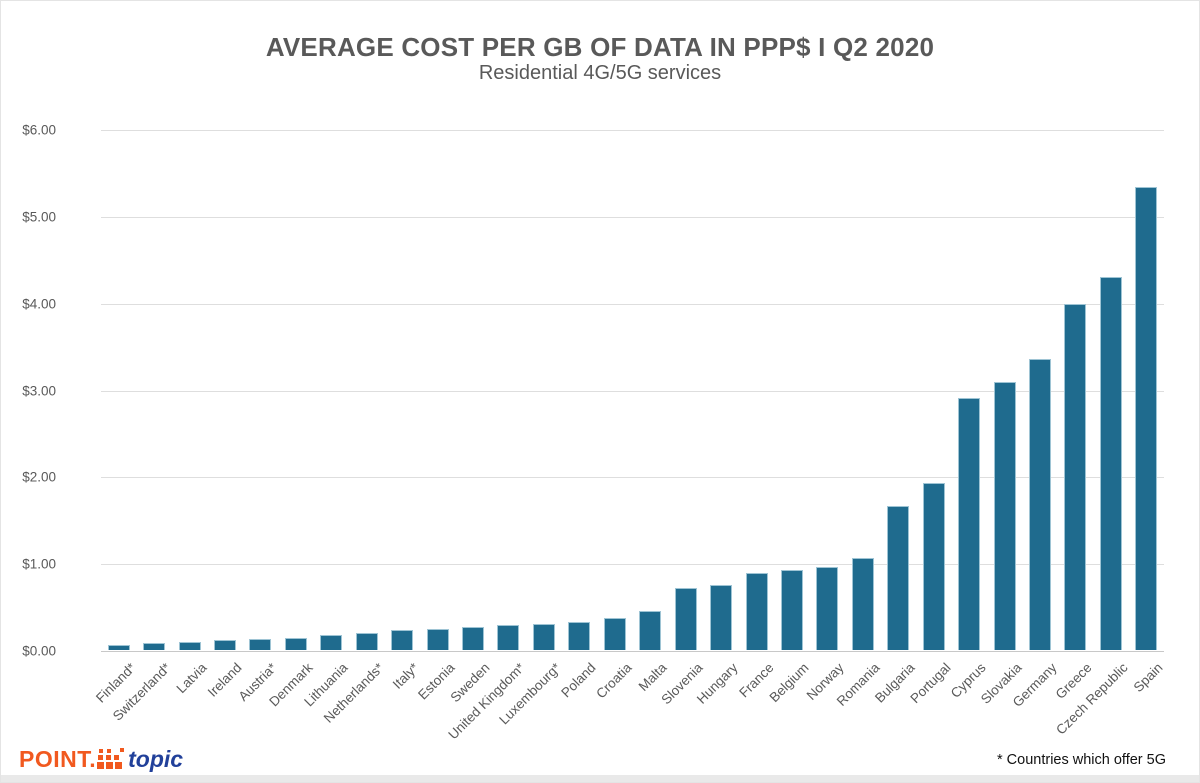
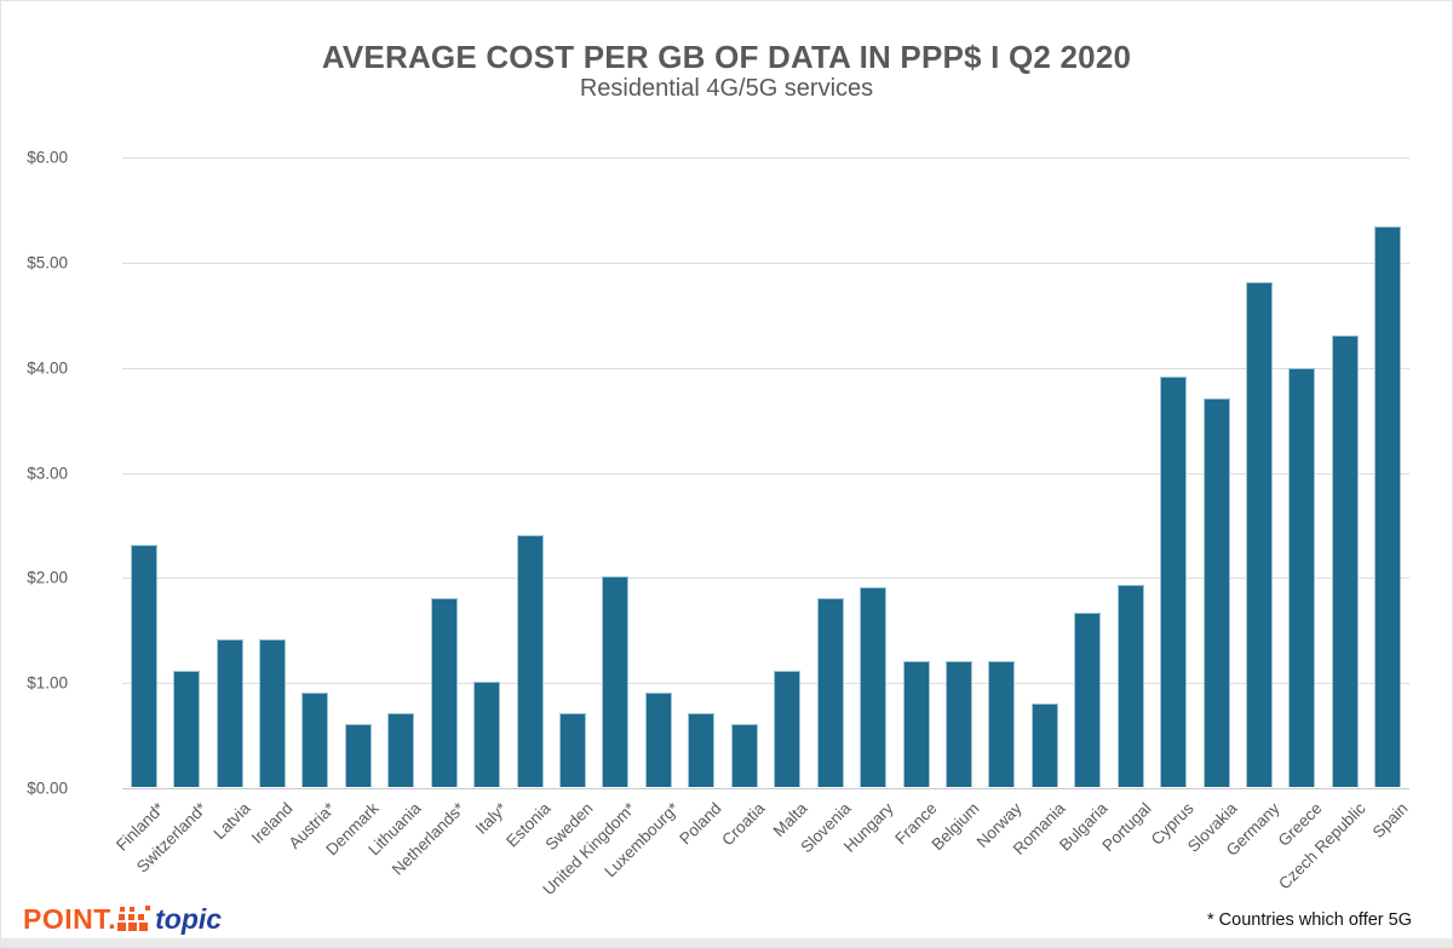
Finland*: $0.1 -> $2.3
Switzerland*: $0.1 -> $1.1
Latvia: $0.1 -> $1.4
Ireland: $0.1 -> $1.4
Austria*: $0.1 -> $0.9
Denmark: $0.1 -> $0.6
Lithuania: $0.2 -> $0.7
Netherlands*: $0.2 -> $1.8
Italy*: $0.2 -> $1.0
Estonia: $0.2 -> $2.4
Sweden: $0.3 -> $0.7
United Kingdom*: $0.3 -> $2.0
Luxembourg*: $0.3 -> $0.9
Poland: $0.3 -> $0.7
Croatia: $0.4 -> $0.6
Malta: $0.5 -> $1.1
Slovenia: $0.7 -> $1.8
Hungary: $0.8 -> $1.9
France: $0.9 -> $1.2
Belgium: $0.9 -> $1.2
Norway: $1.0 -> $1.2
Romania: $1.1 -> $0.8
Cyprus: $2.9 -> $3.9
Slovakia: $3.1 -> $3.7
Germany: $3.4 -> $4.8
